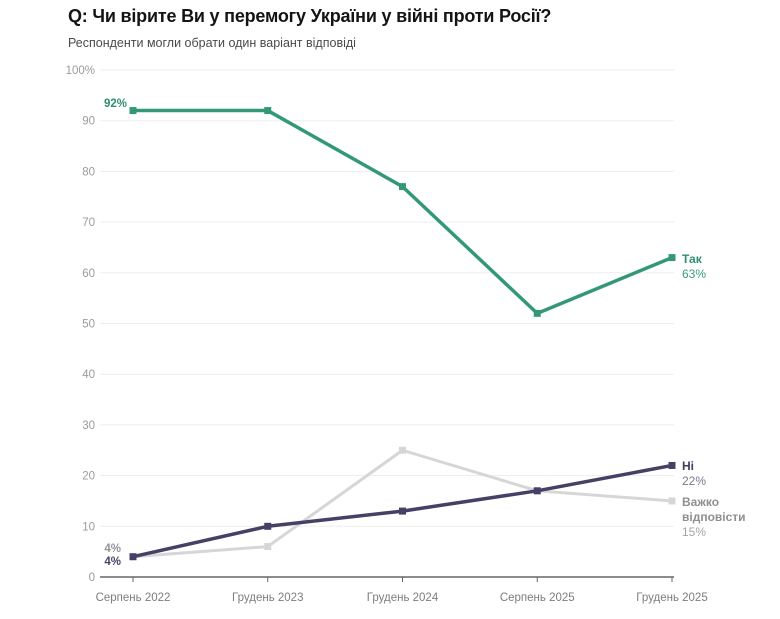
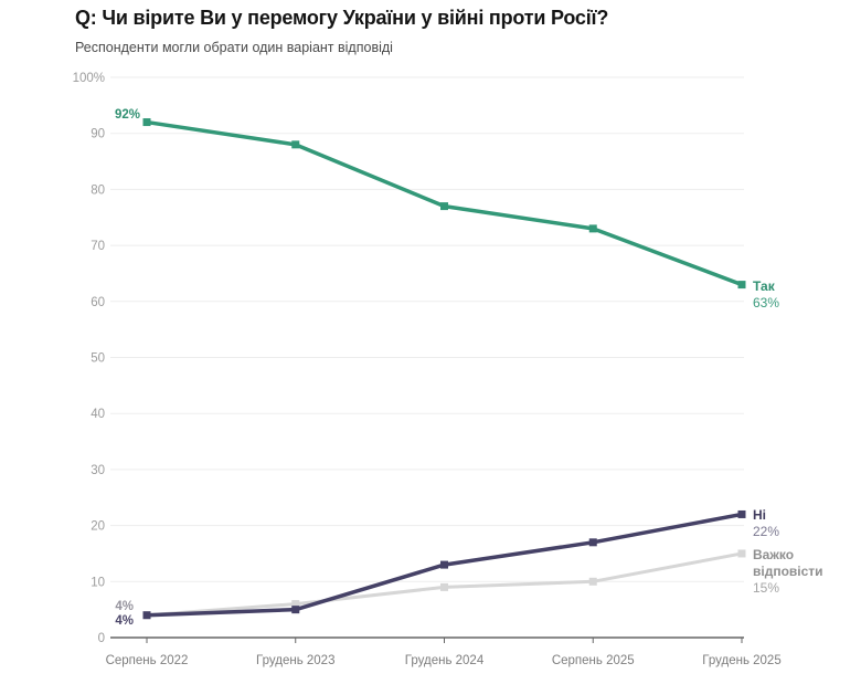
Так/Грудень 2023: 92% -> 88%
Ні/Грудень 2023: 10% -> 5%
Важко відповісти/Грудень 2024: 25% -> 9%
Так/Серпень 2025: 52% -> 73%
Важко відповісти/Серпень 2025: 17% -> 10%
